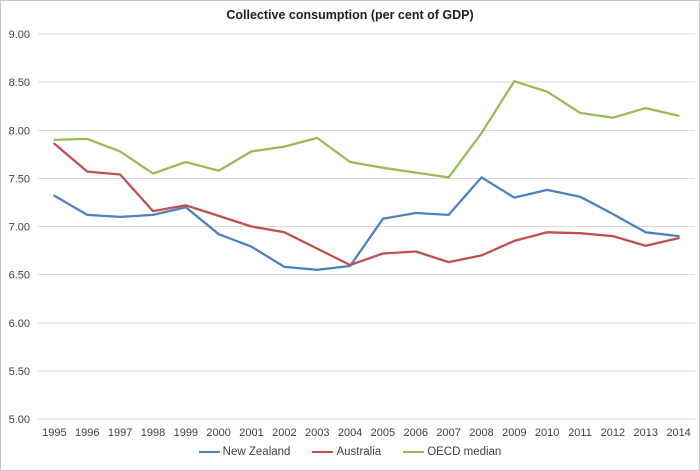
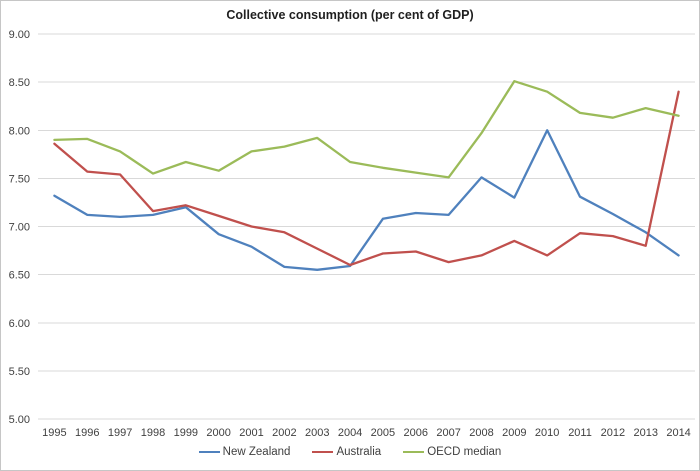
New Zealand/2010: 7.4 -> 8.0
Australia/2010: 6.9 -> 6.7
New Zealand/2014: 6.9 -> 6.7
Australia/2014: 6.9 -> 8.4
